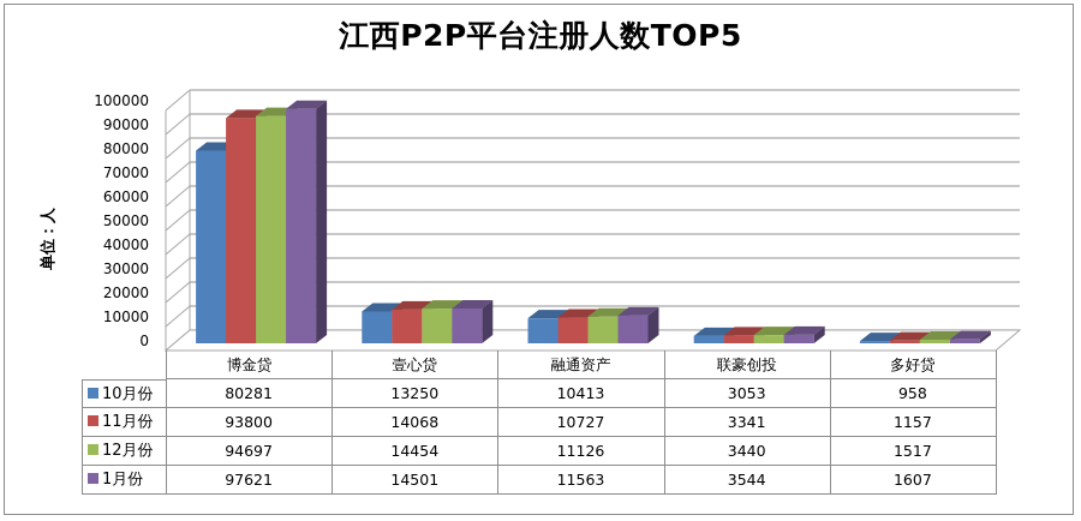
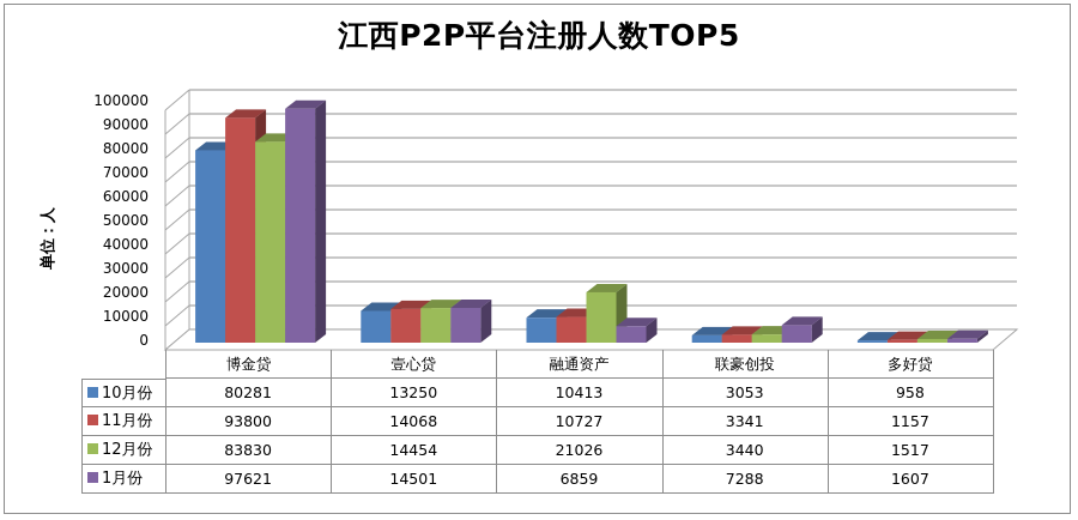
12月份/博金贷: 94697 -> 83830
12月份/融通资产: 11126 -> 21026
1月份/融通资产: 11563 -> 6859
1月份/联豪创投: 3544 -> 7288
